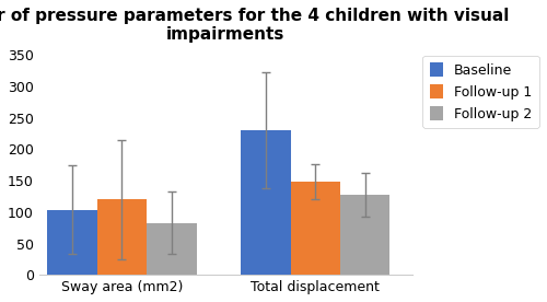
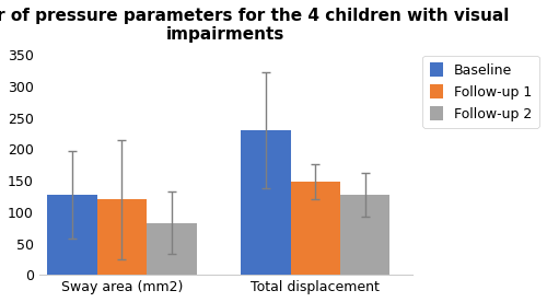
Baseline/Sway area (mm2): 104 -> 128
